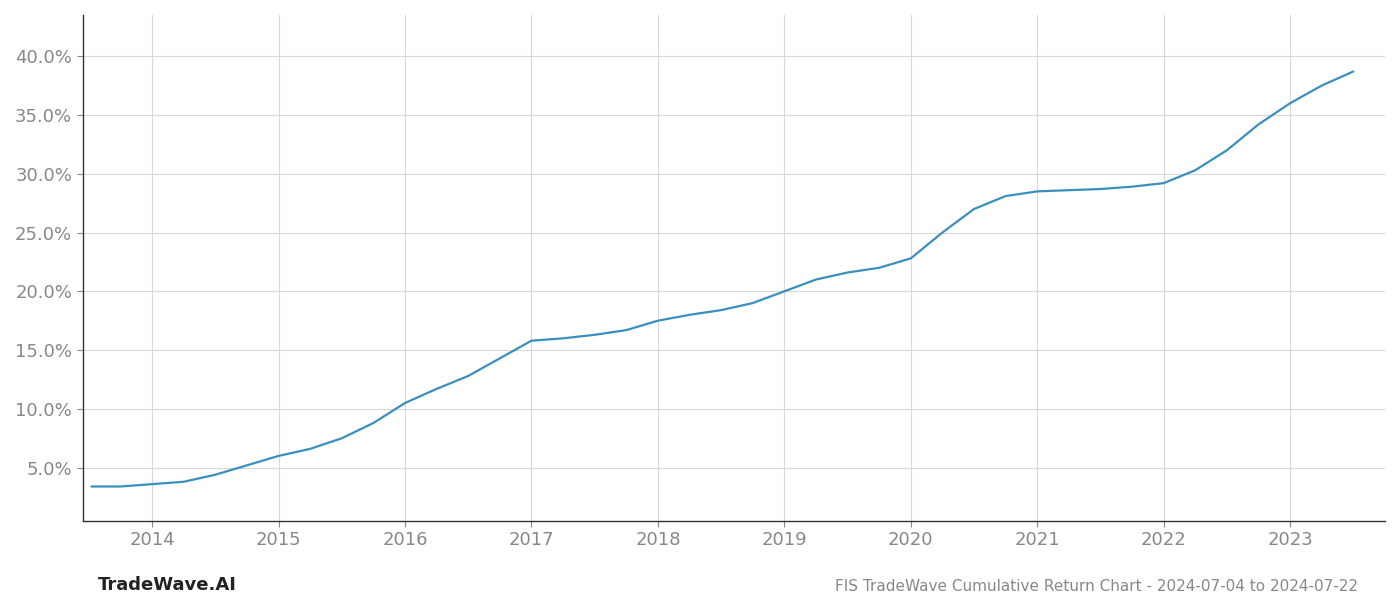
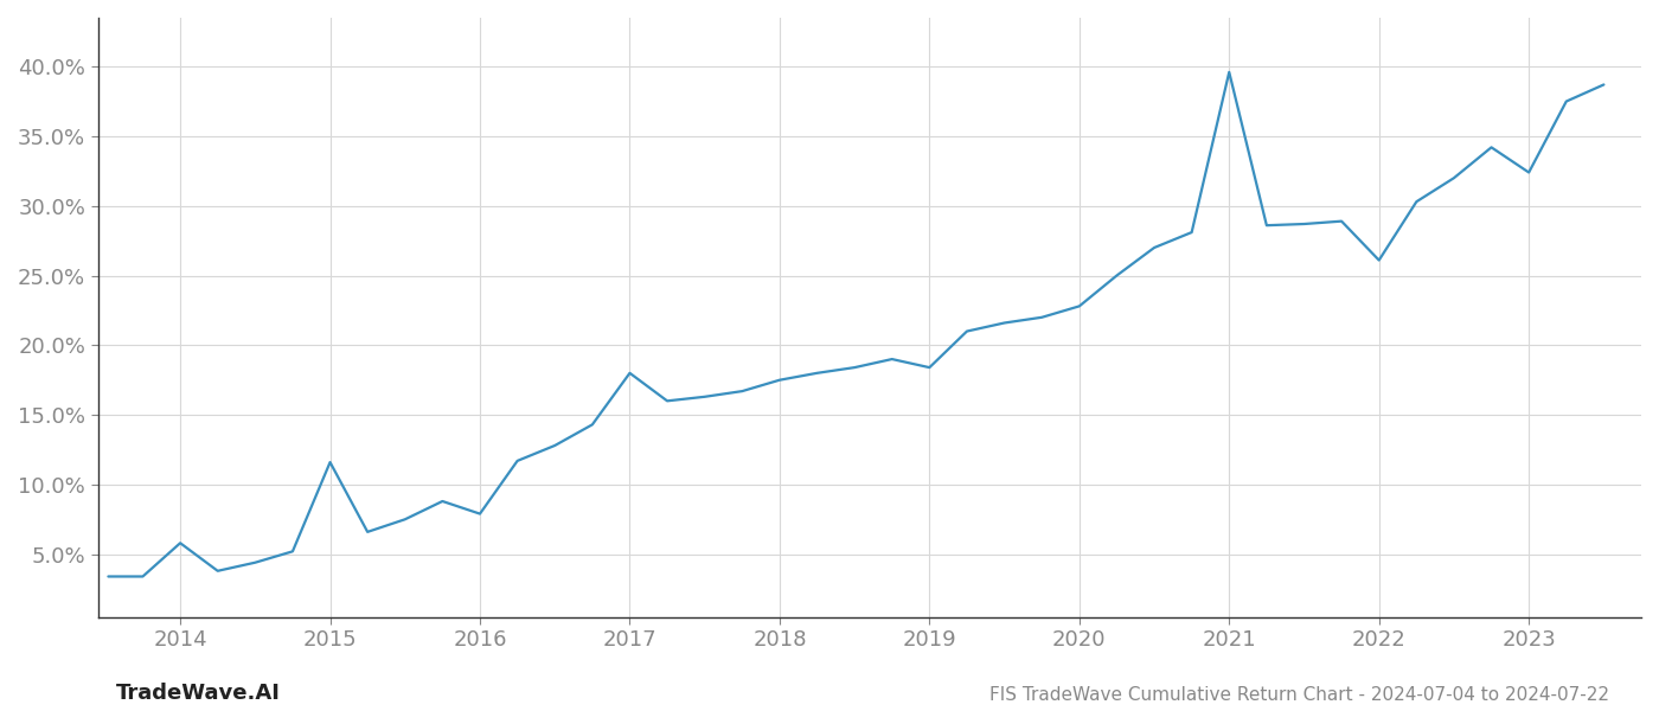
2014: 3.6% -> 5.8%
2015: 6.0% -> 11.6%
2016: 10.5% -> 7.9%
2017: 15.8% -> 18.0%
2019: 20.0% -> 18.4%
2021: 28.5% -> 39.6%
2022: 29.2% -> 26.1%
2023: 36.0% -> 32.4%
